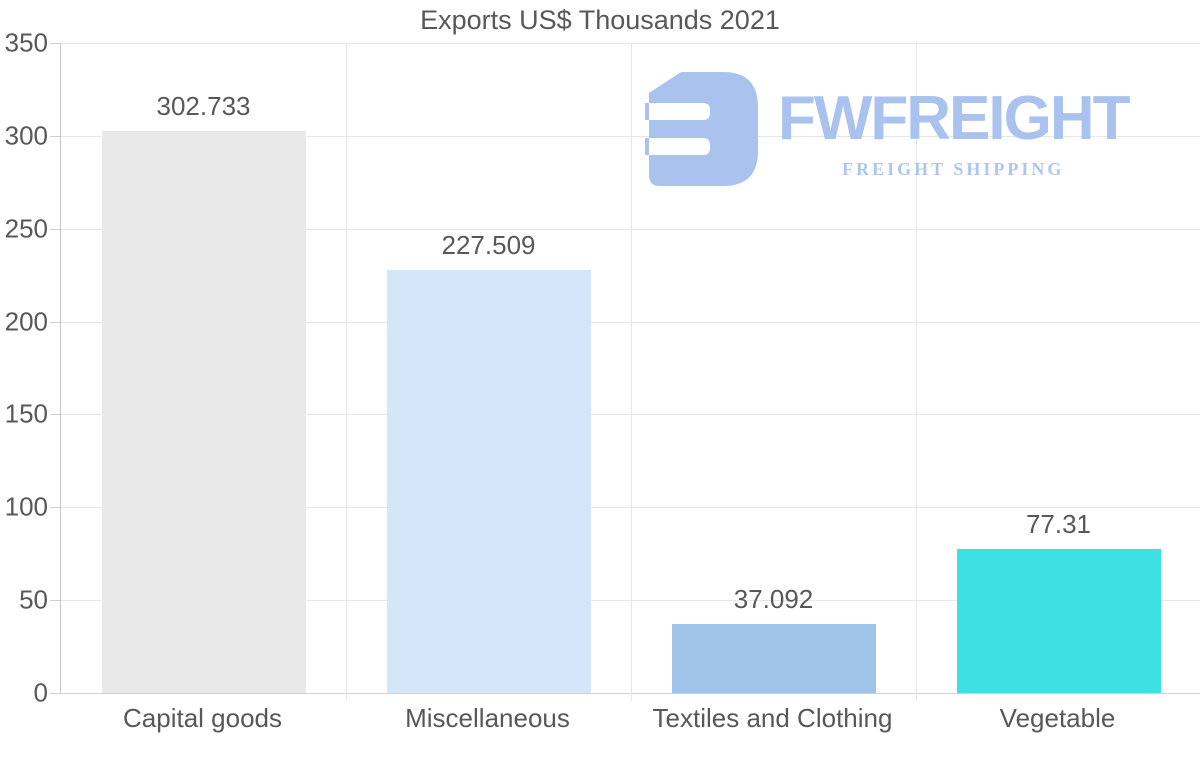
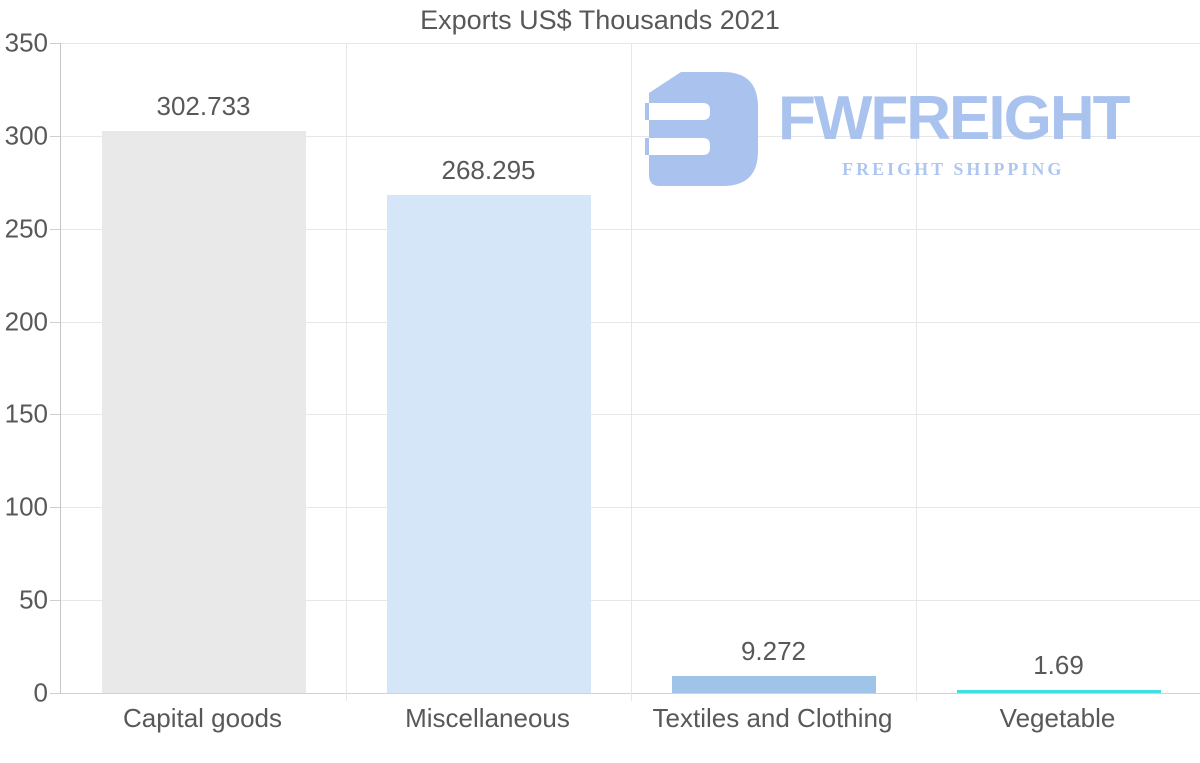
Miscellaneous: 227.509 -> 268.295
Textiles and Clothing: 37.092 -> 9.272
Vegetable: 77.31 -> 1.69
